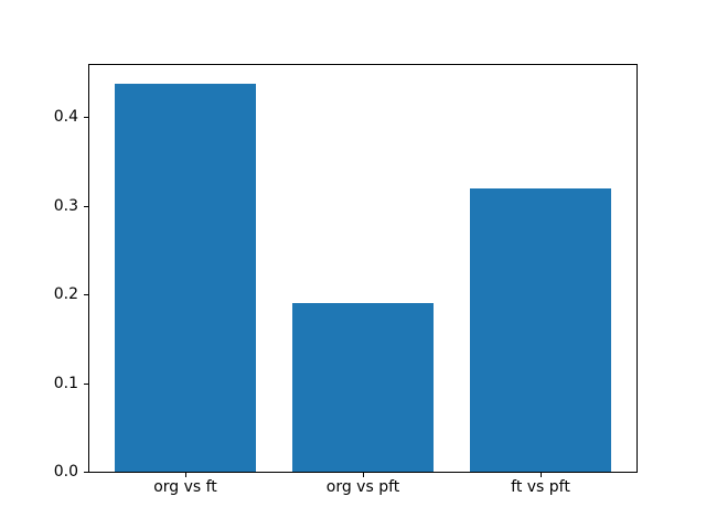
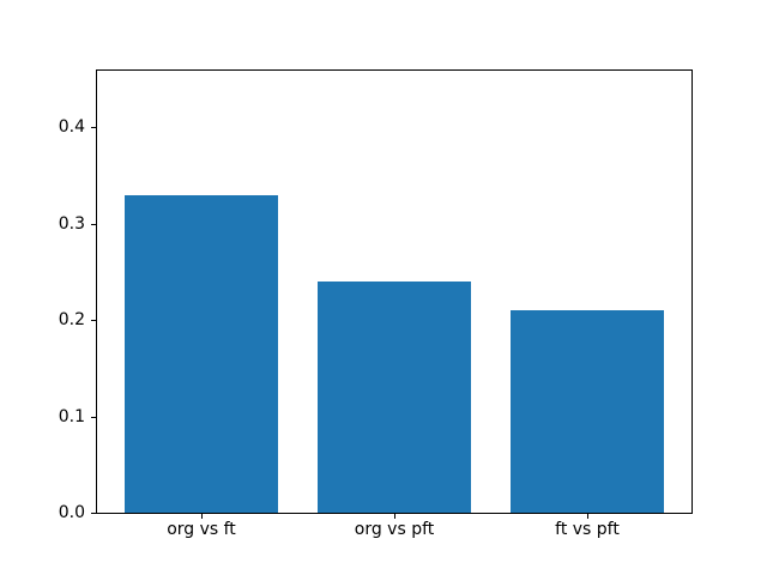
org vs ft: 0.44 -> 0.33
org vs pft: 0.19 -> 0.24
ft vs pft: 0.32 -> 0.21
